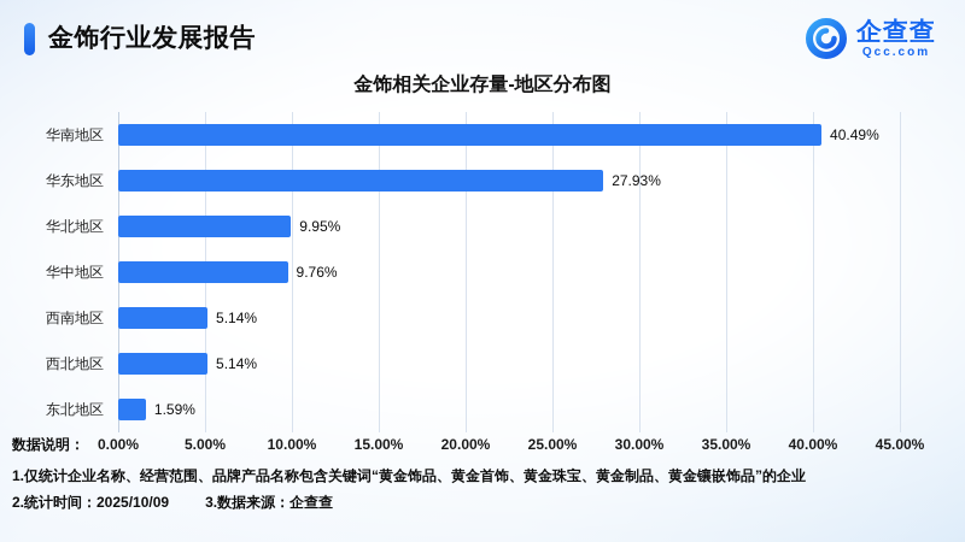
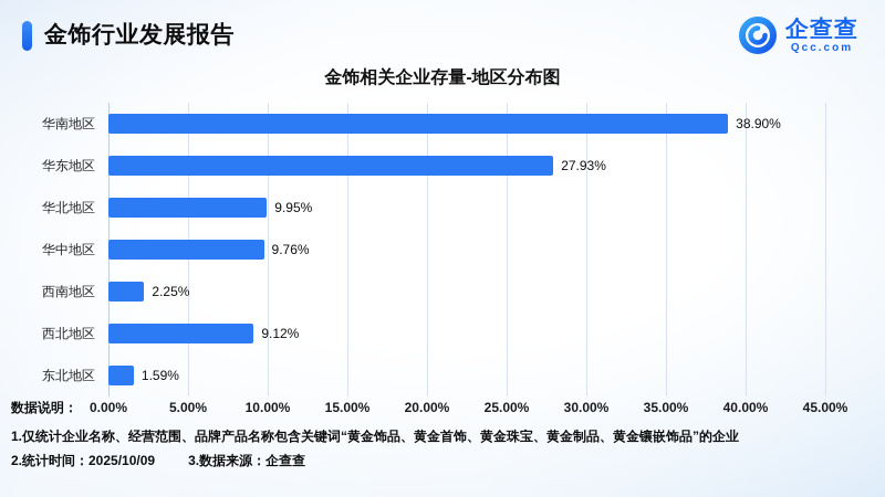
华南地区: 40.49% -> 38.90%
西南地区: 5.14% -> 2.25%
西北地区: 5.14% -> 9.12%
